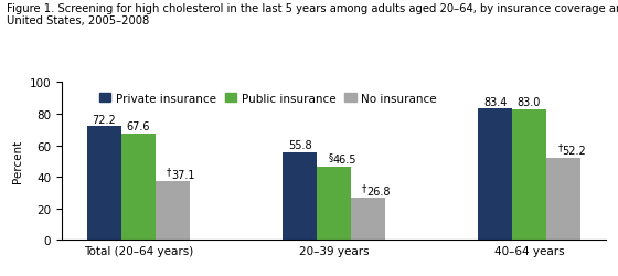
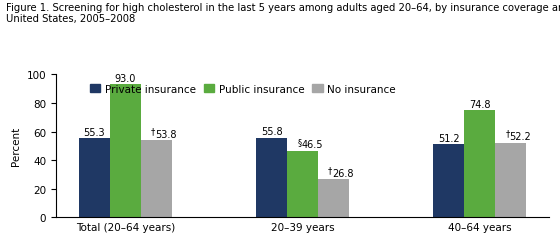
Private insurance/Total (20–64 years): 72.2 -> 55.3
Public insurance/Total (20–64 years): 67.6 -> 93.0
No insurance/Total (20–64 years): 37.1 -> 53.8
Private insurance/40–64 years: 83.4 -> 51.2
Public insurance/40–64 years: 83.0 -> 74.8
